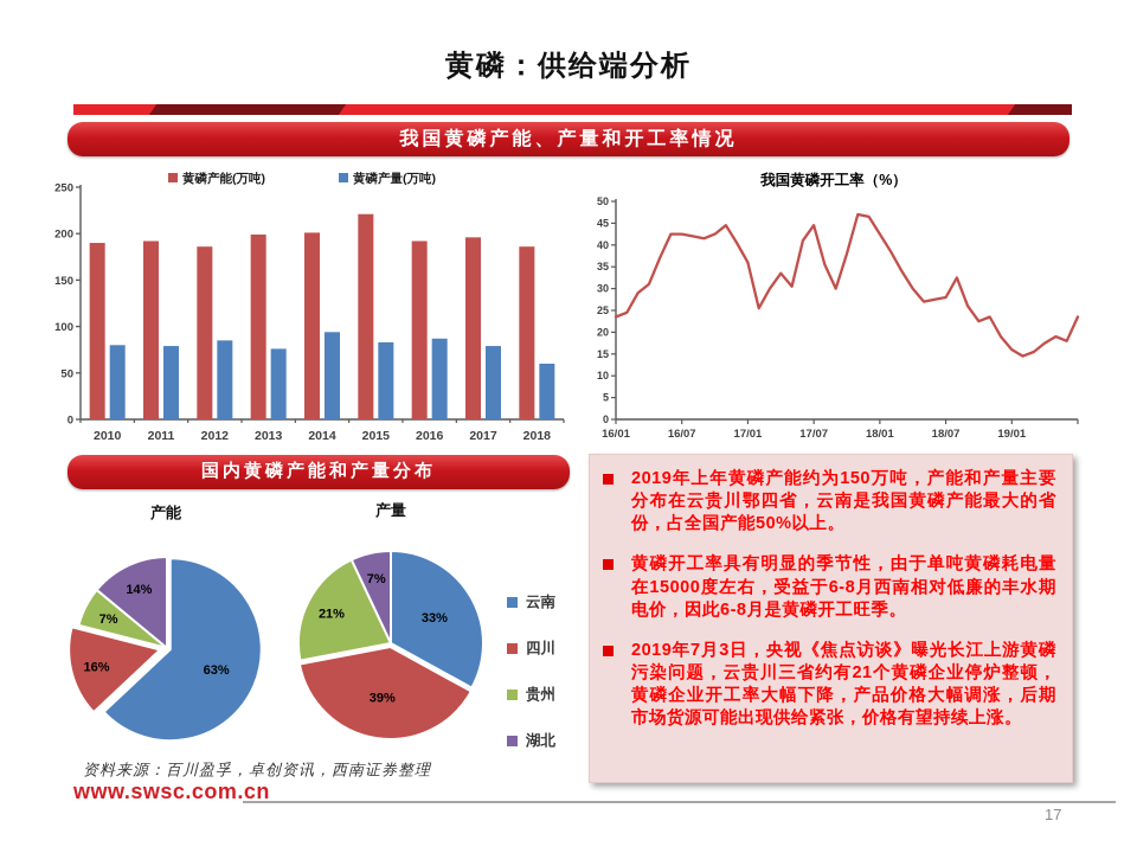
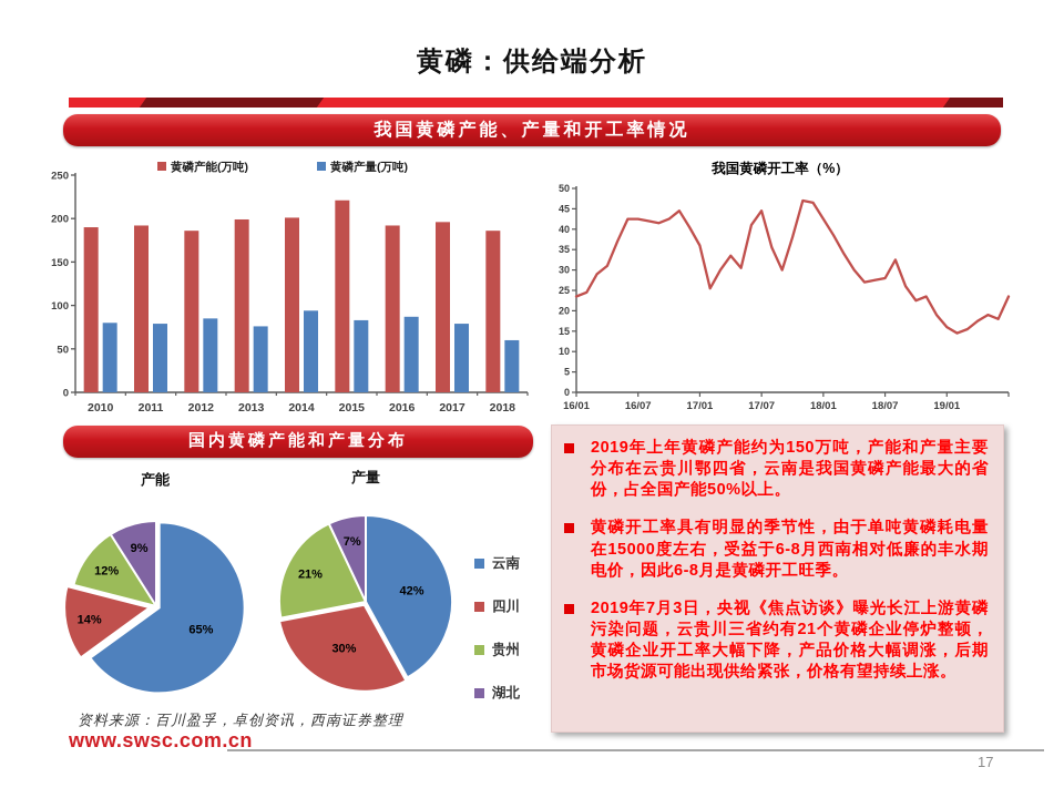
产能/云南: 63% -> 65%
产能/四川: 16% -> 14%
产能/贵州: 7% -> 12%
产能/湖北: 14% -> 9%
产量/云南: 33% -> 42%
产量/四川: 39% -> 30%
